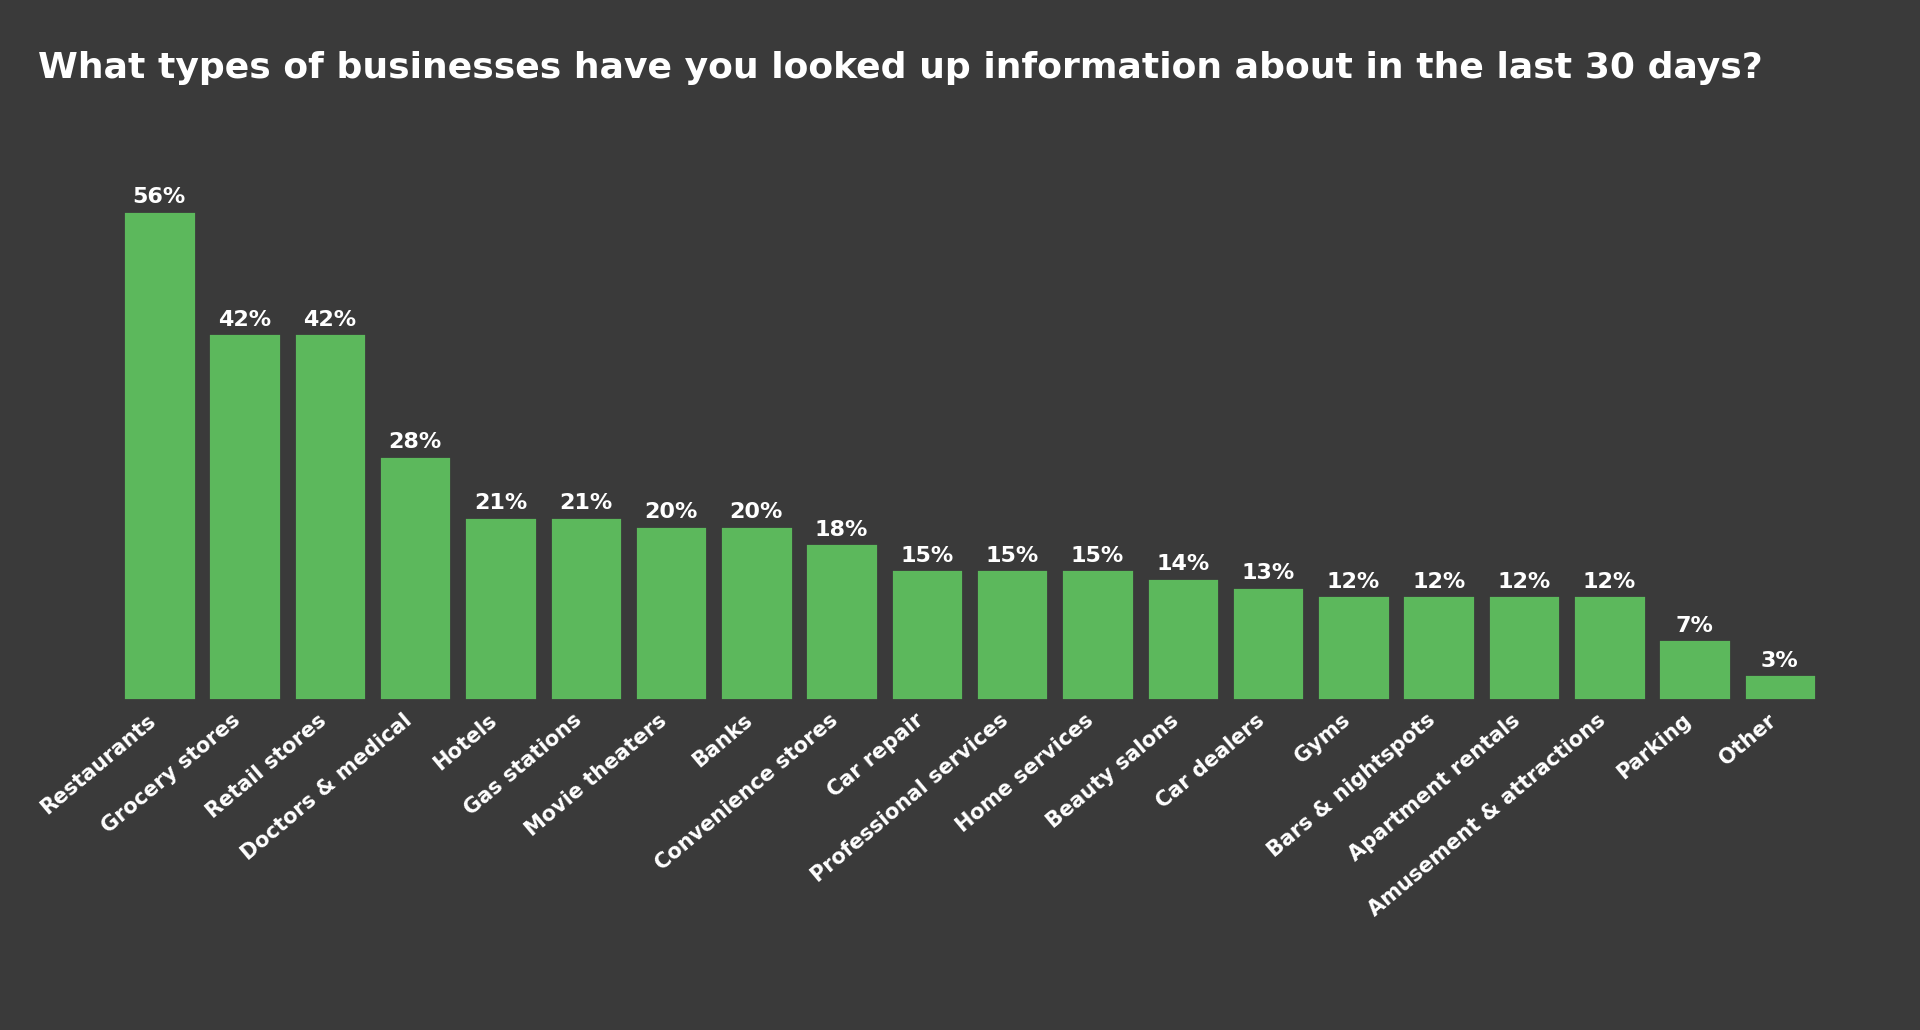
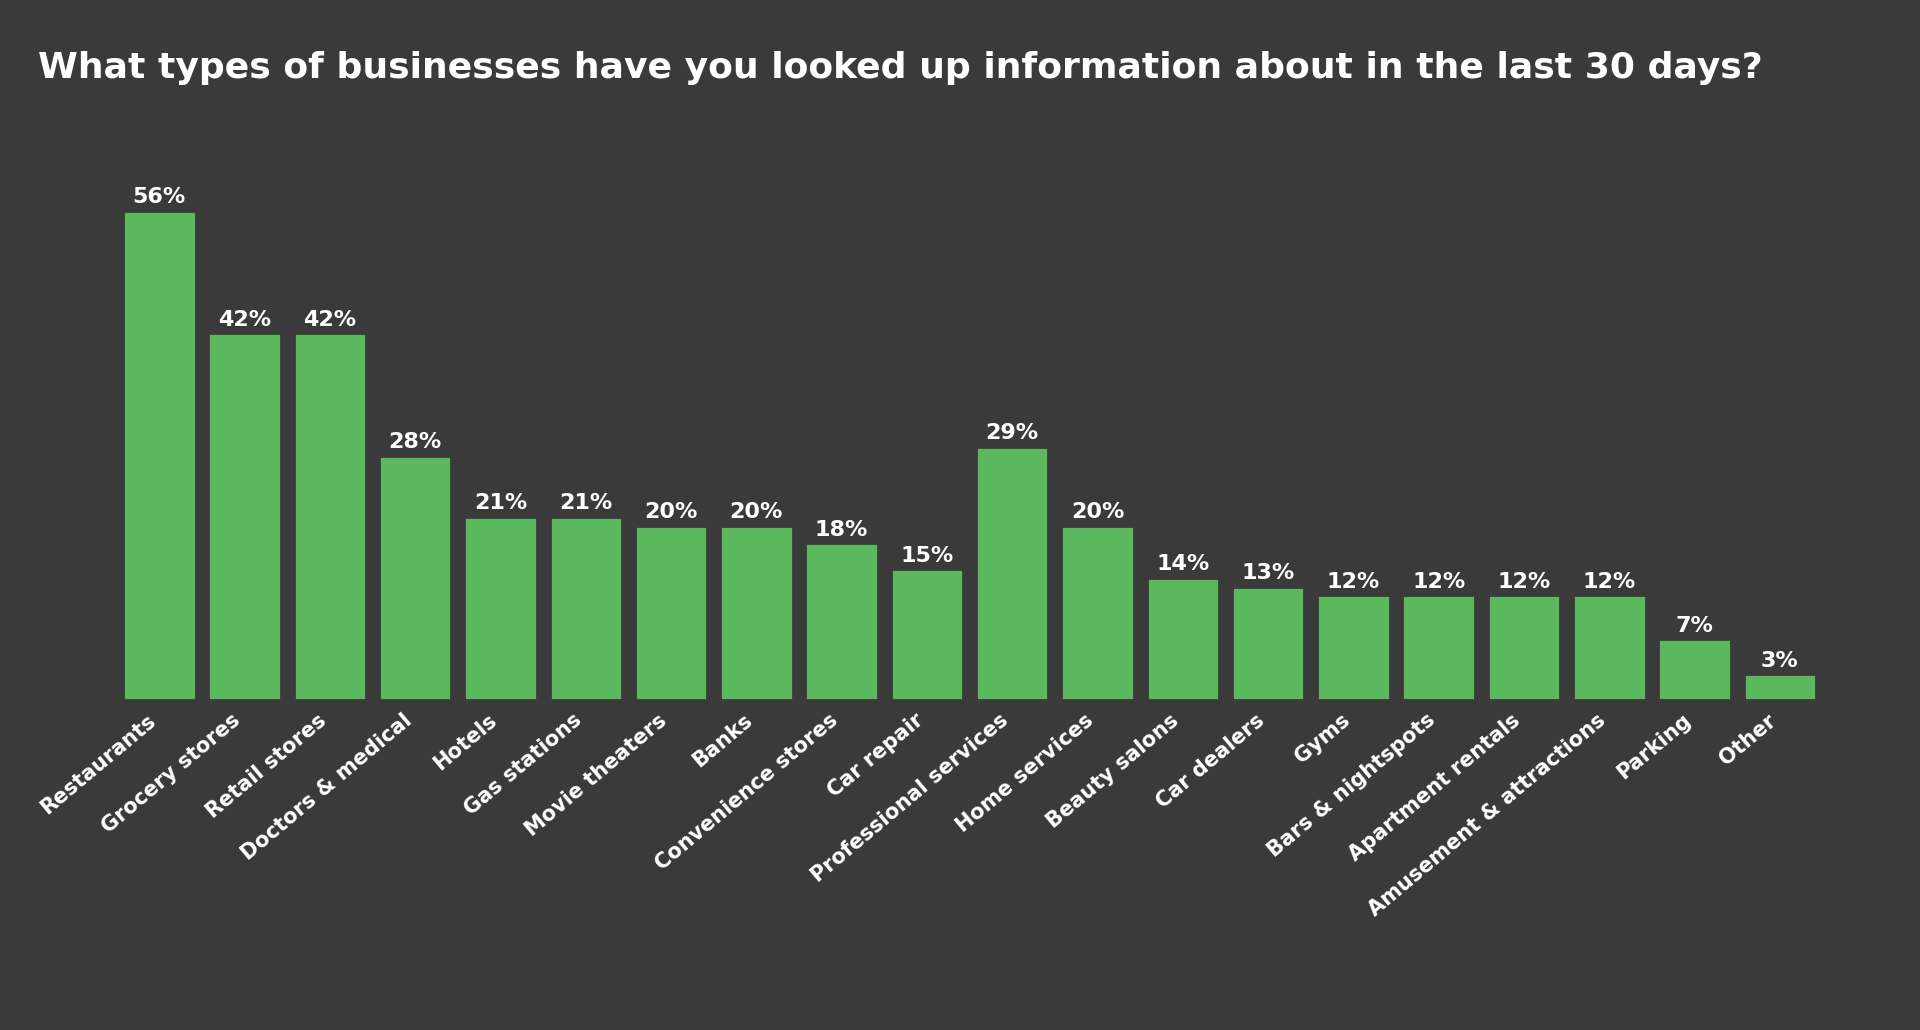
Professional services: 15% -> 29%
Home services: 15% -> 20%
